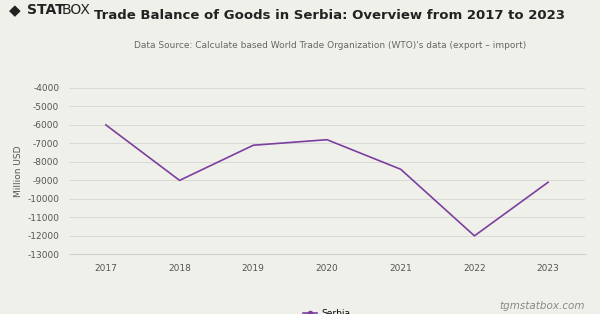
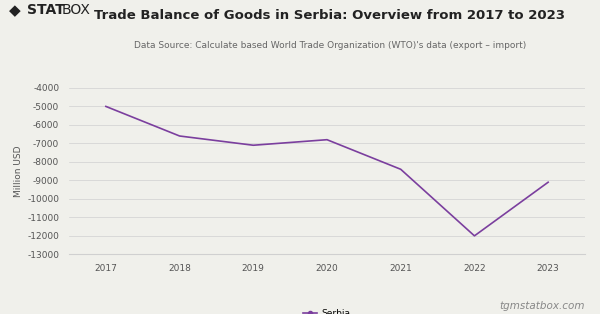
2017: -6000 -> -5000
2018: -9000 -> -6600
